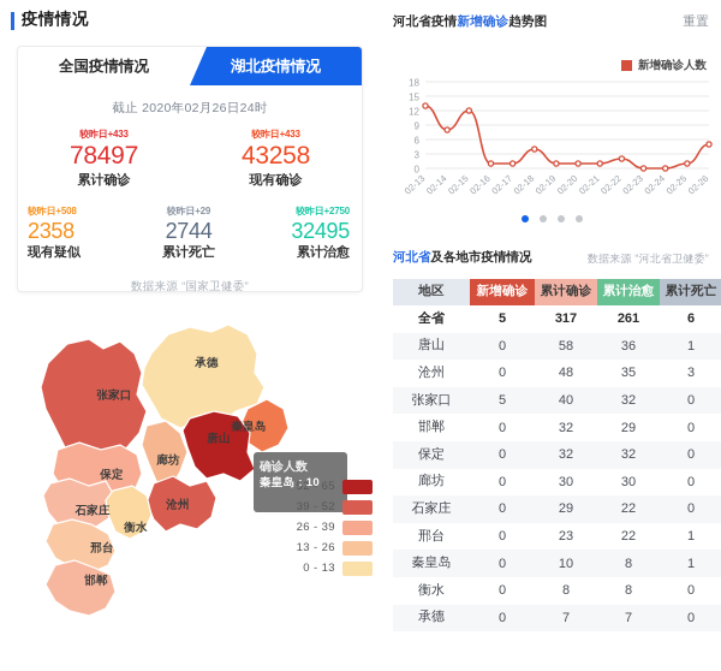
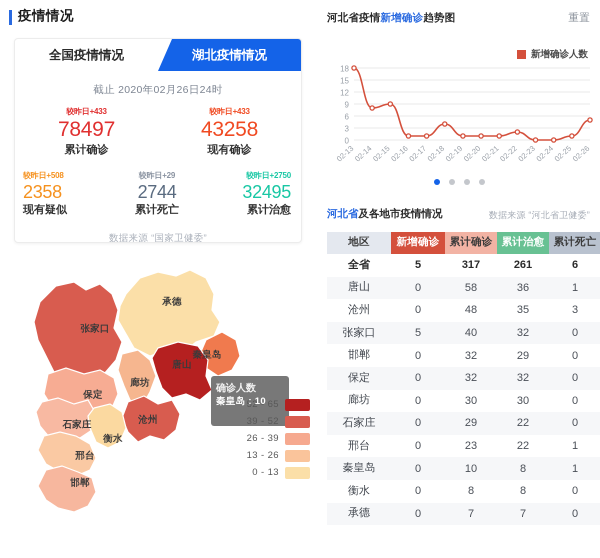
02-13: 13 -> 18
02-15: 12 -> 9
